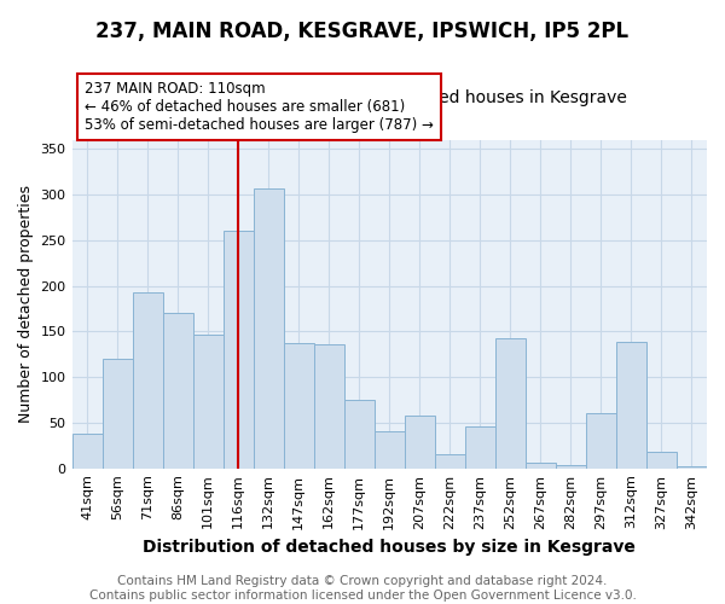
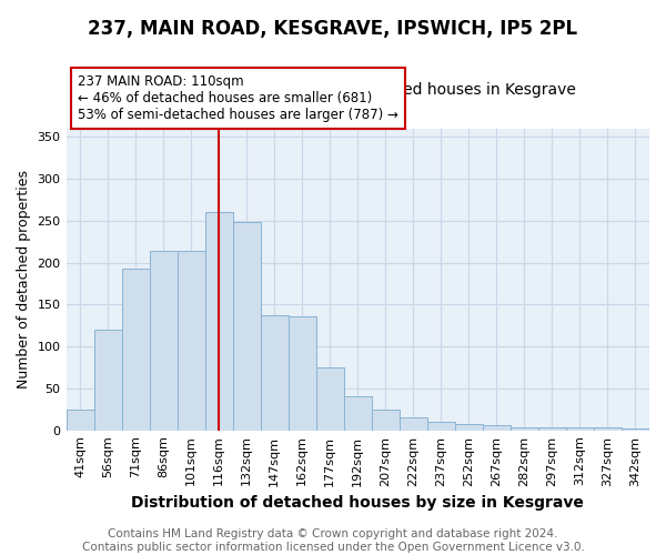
41sqm: 38 -> 25
86sqm: 170 -> 214
101sqm: 146 -> 214
132sqm: 306 -> 248
207sqm: 58 -> 25
237sqm: 46 -> 10
252sqm: 142 -> 7
297sqm: 60 -> 4
312sqm: 138 -> 3
327sqm: 18 -> 3
